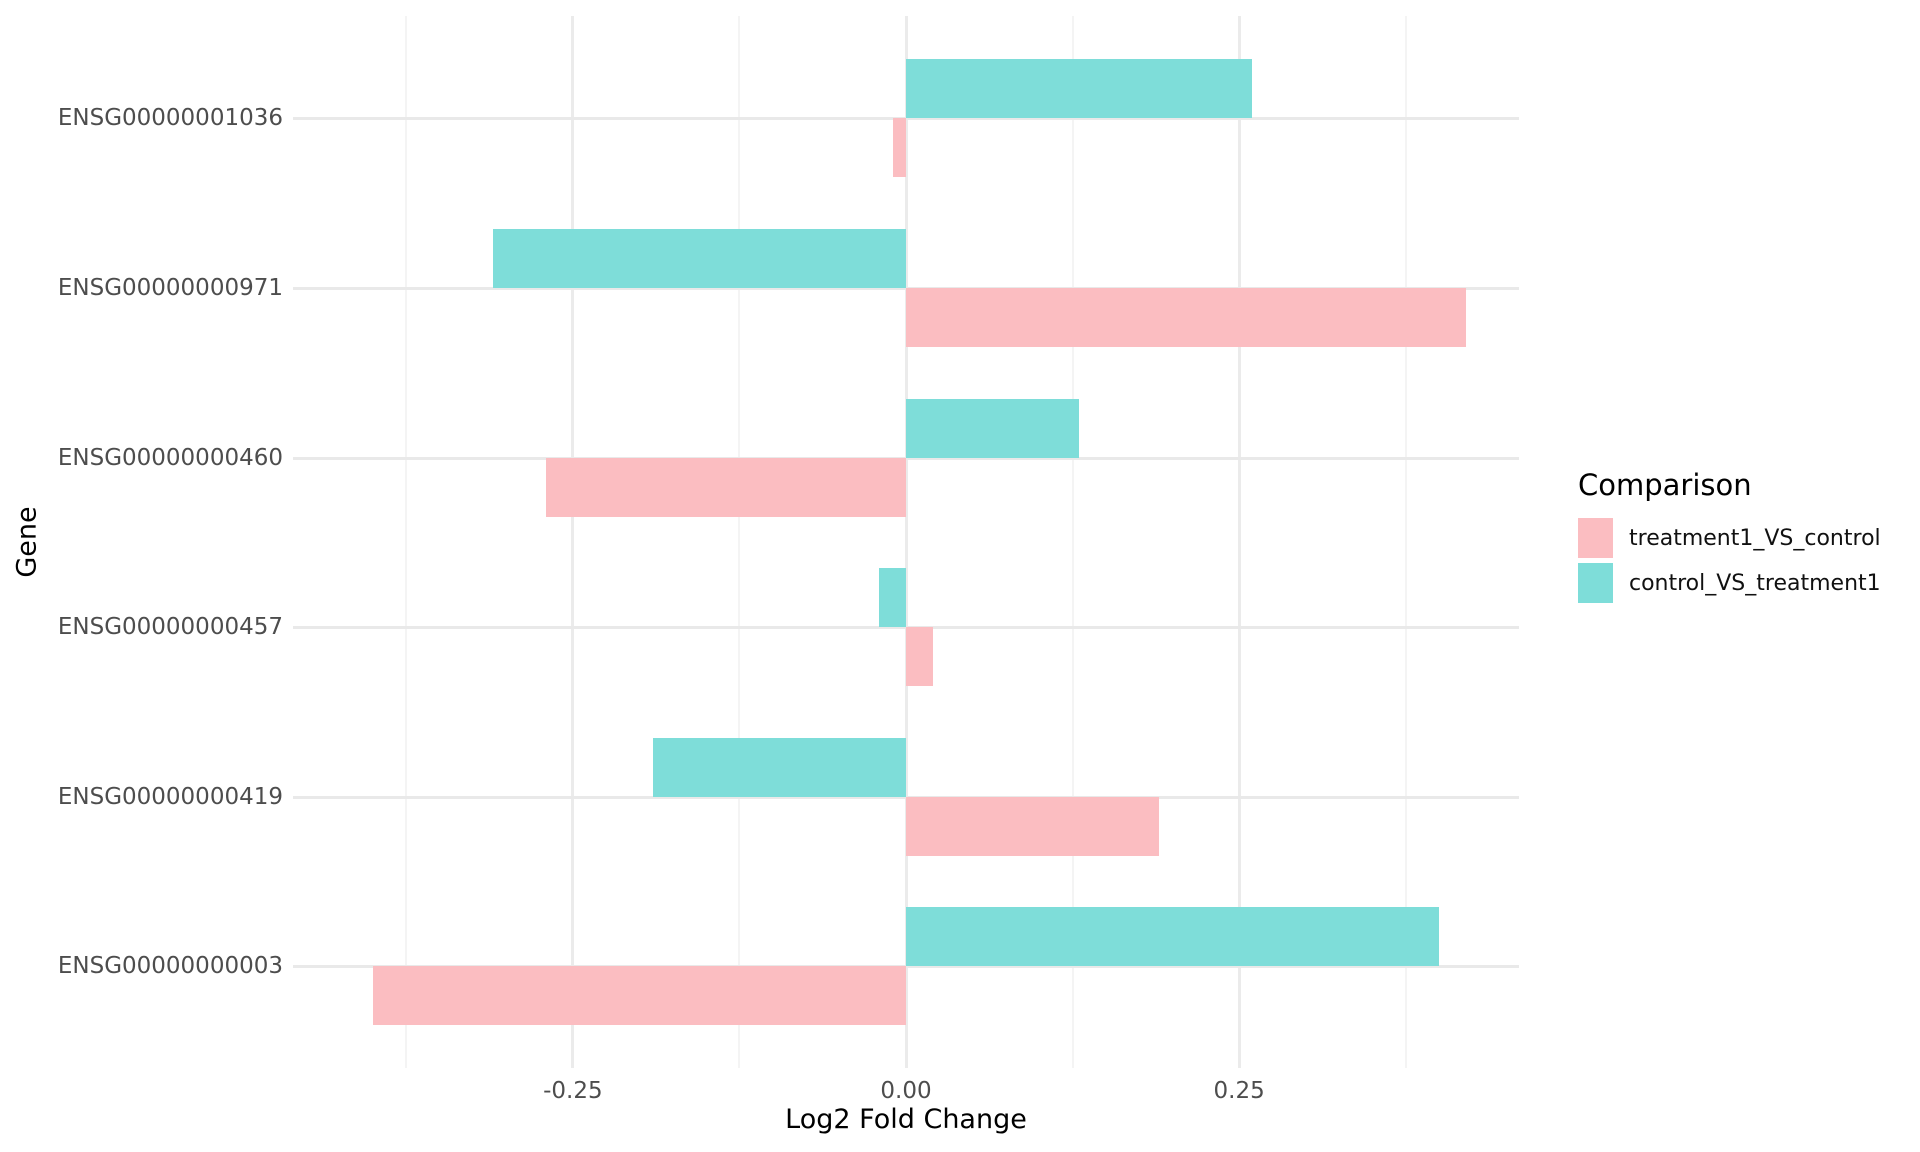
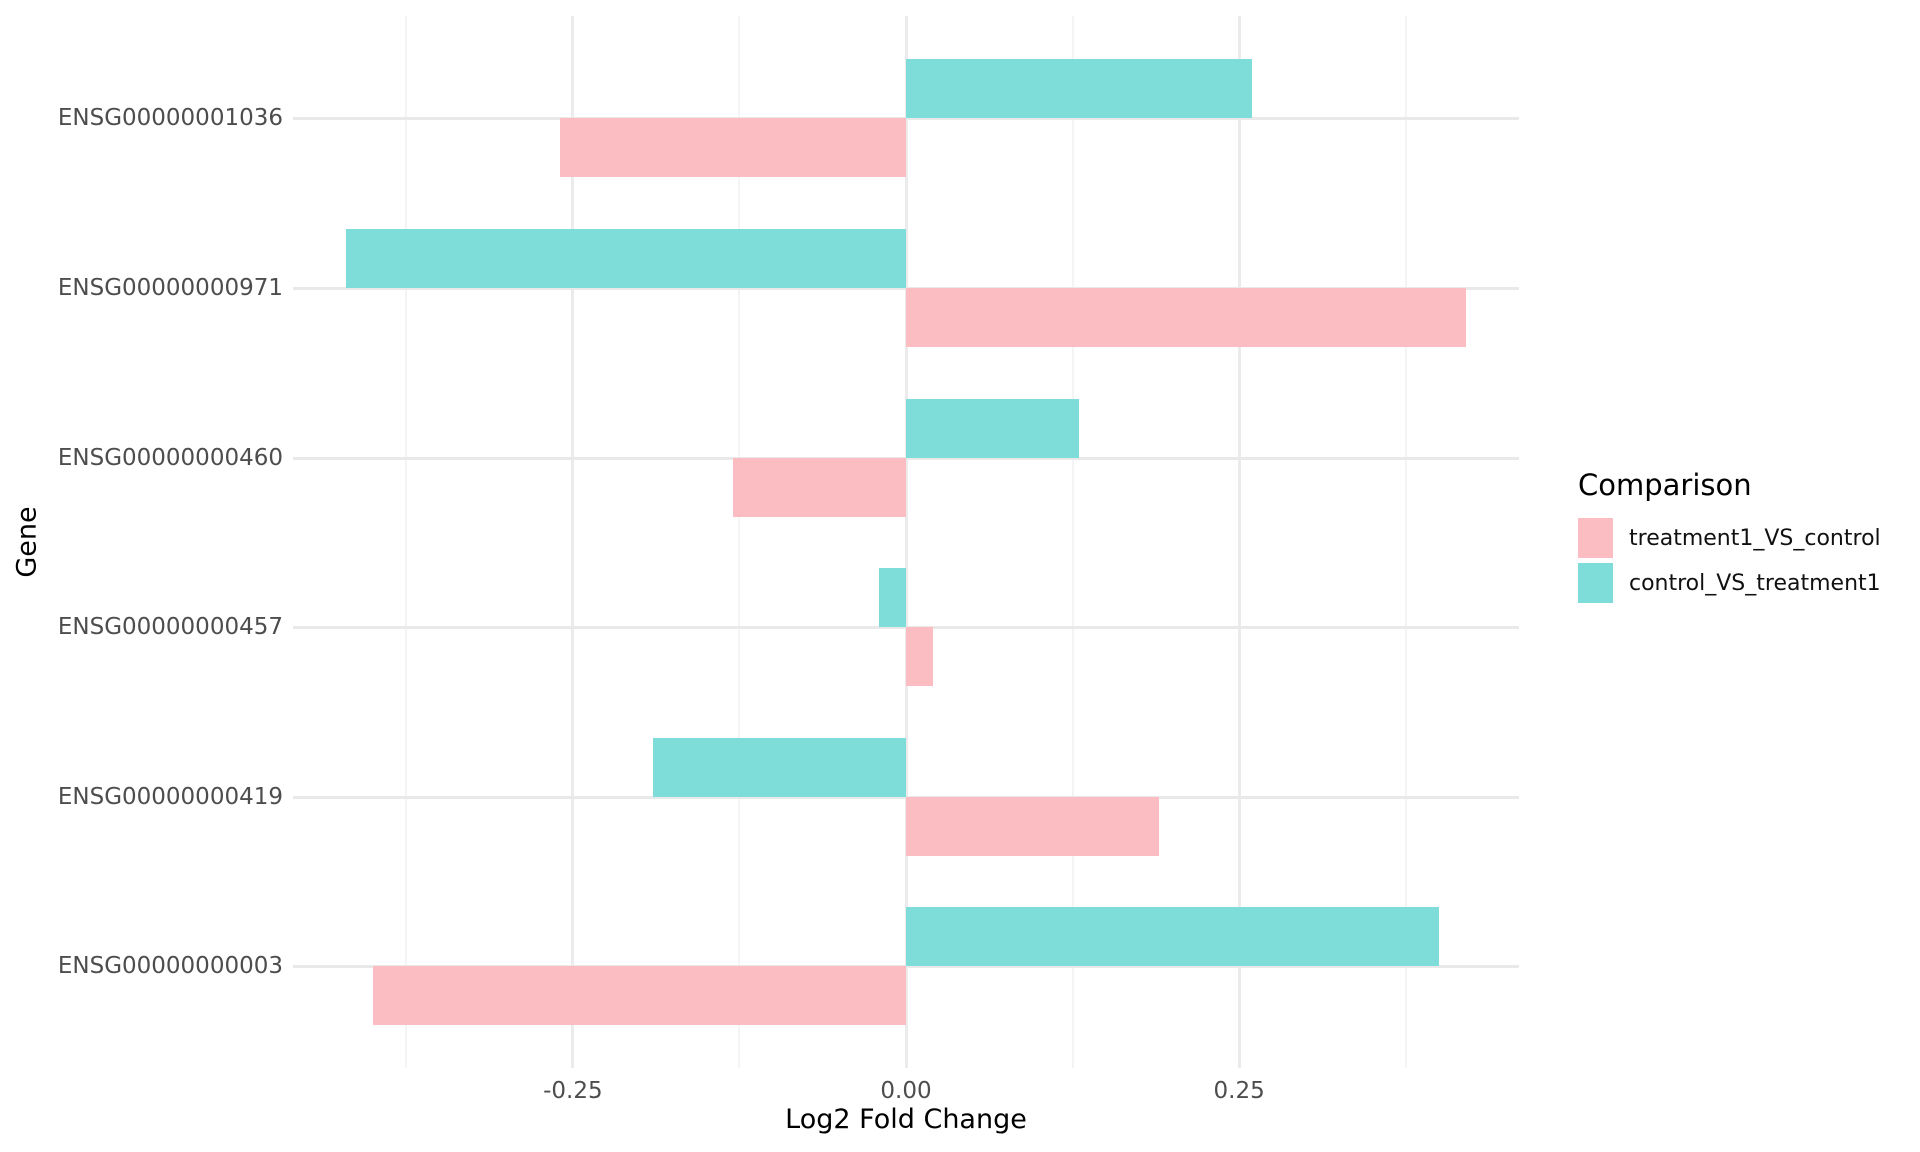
treatment1_VS_control/ENSG00000001036: -0.01 -> -0.26
control_VS_treatment1/ENSG00000000971: -0.31 -> -0.42
treatment1_VS_control/ENSG00000000460: -0.27 -> -0.13
